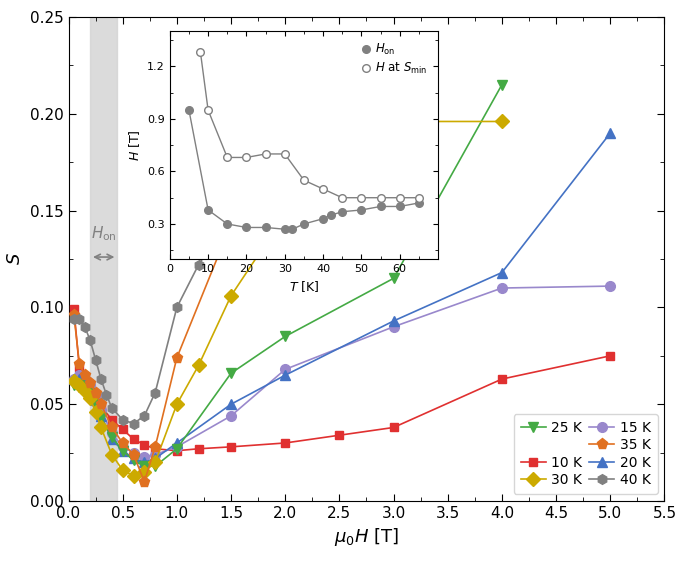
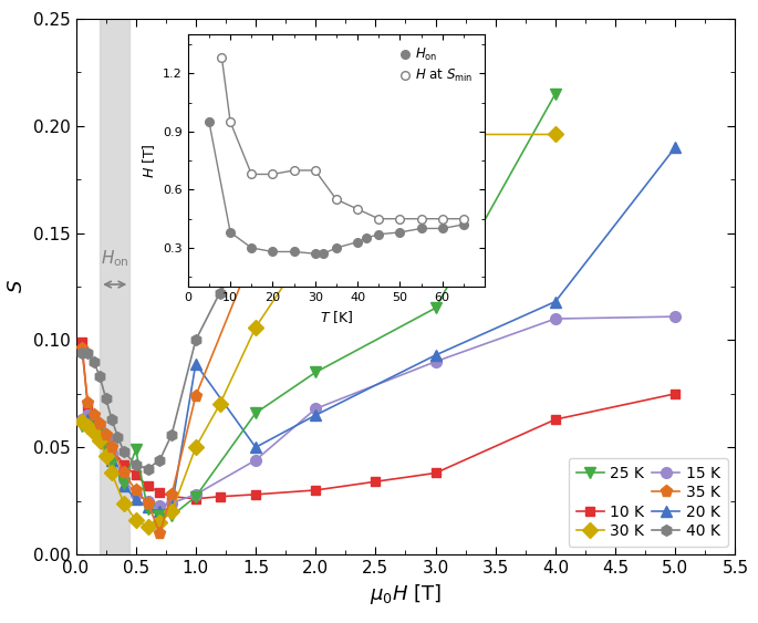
25 K/0.5: 0.026 -> 0.049
20 K/1.0: 0.030 -> 0.089
